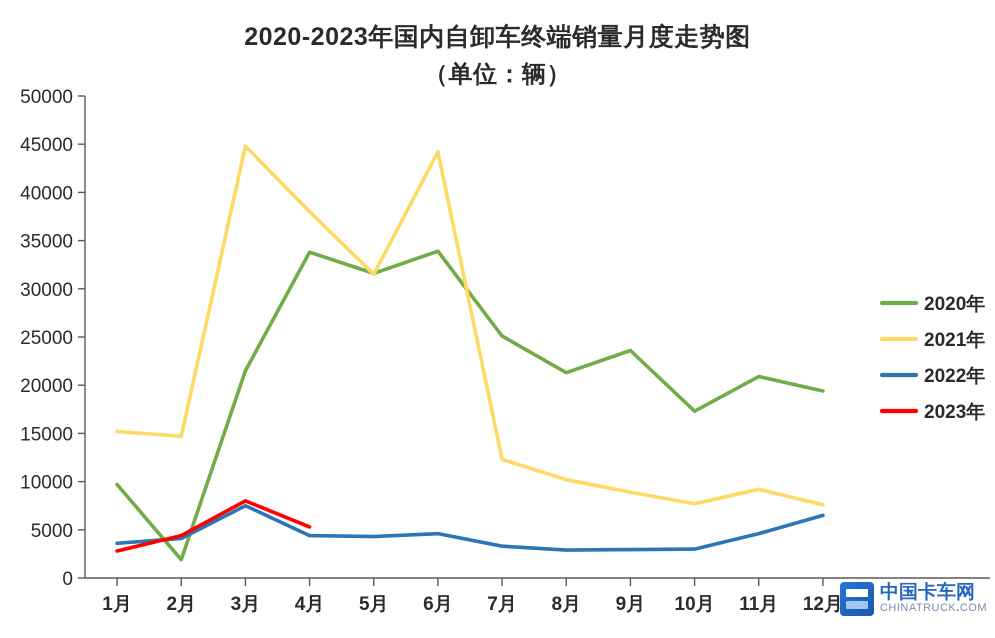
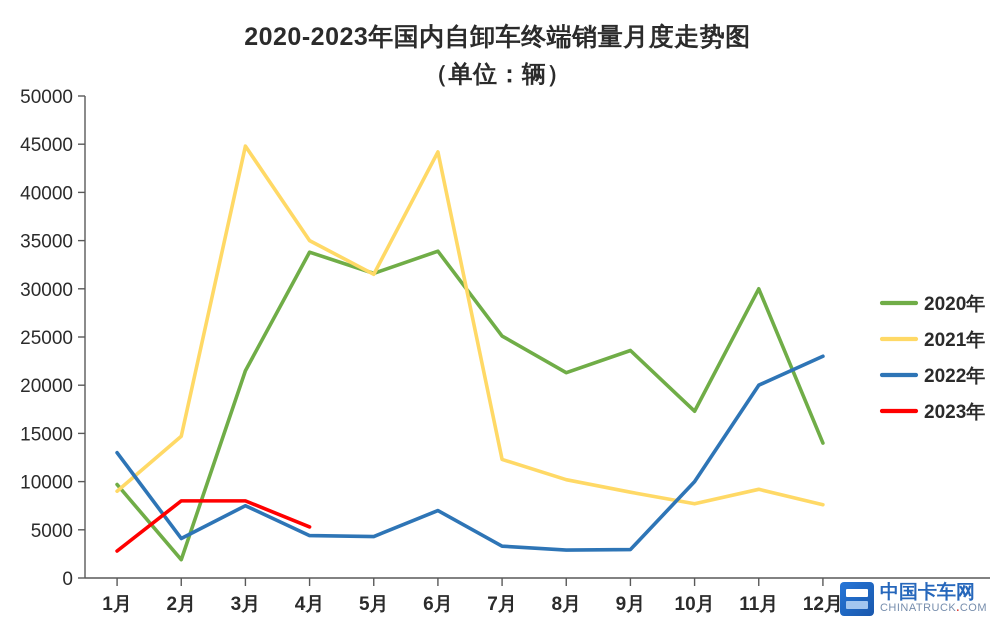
2021年/1月: 15000 -> 9000
2022年/1月: 4000 -> 13000
2023年/2月: 4000 -> 8000
2021年/4月: 38000 -> 35000
2022年/6月: 5000 -> 7000
2022年/10月: 3000 -> 10000
2020年/11月: 21000 -> 30000
2022年/11月: 5000 -> 20000
2020年/12月: 19000 -> 14000
2022年/12月: 6000 -> 23000
